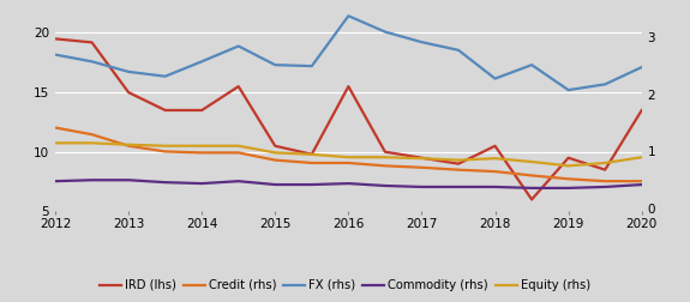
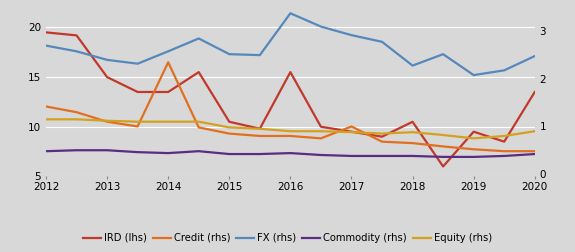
Credit (rhs)/2014: 0.98 -> 2.35
Credit (rhs)/2017: 0.72 -> 1.00
